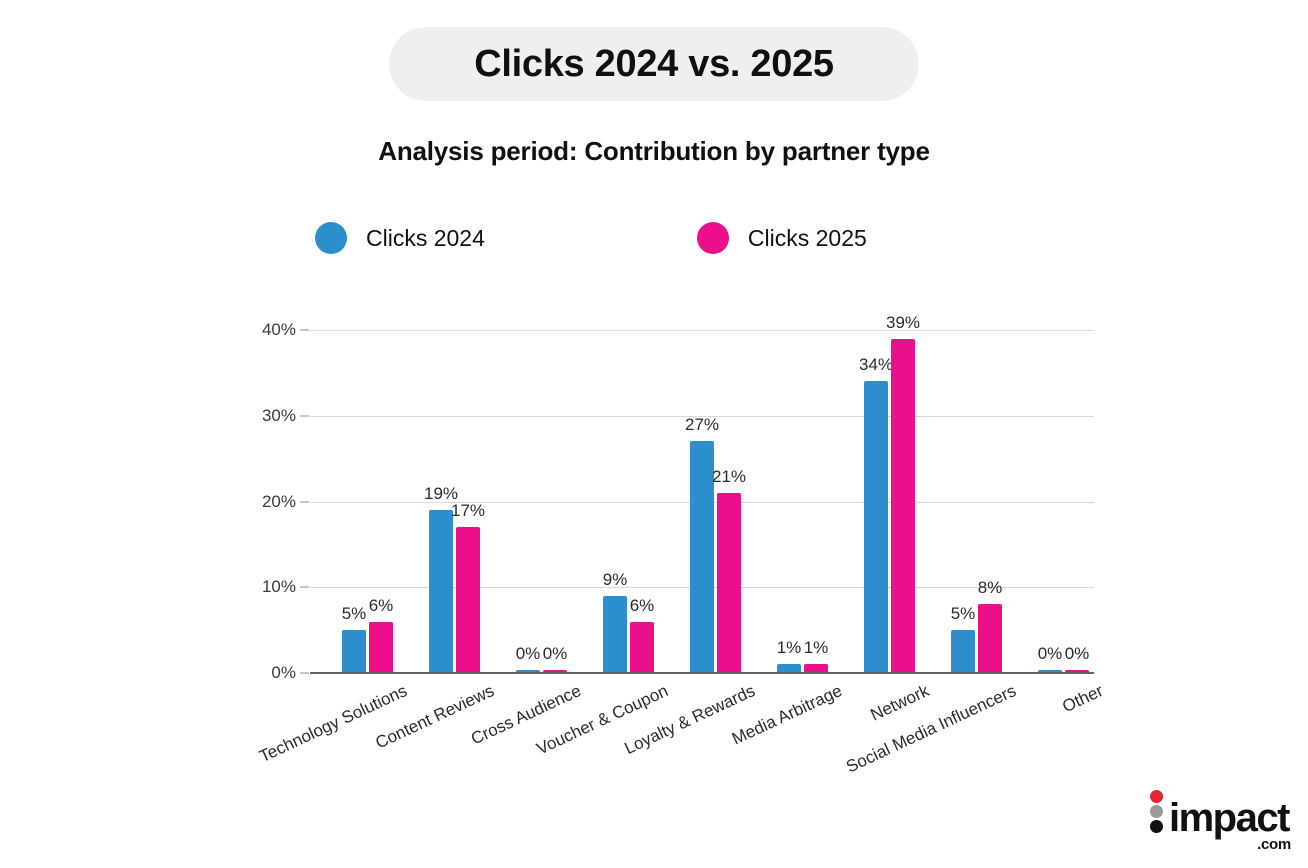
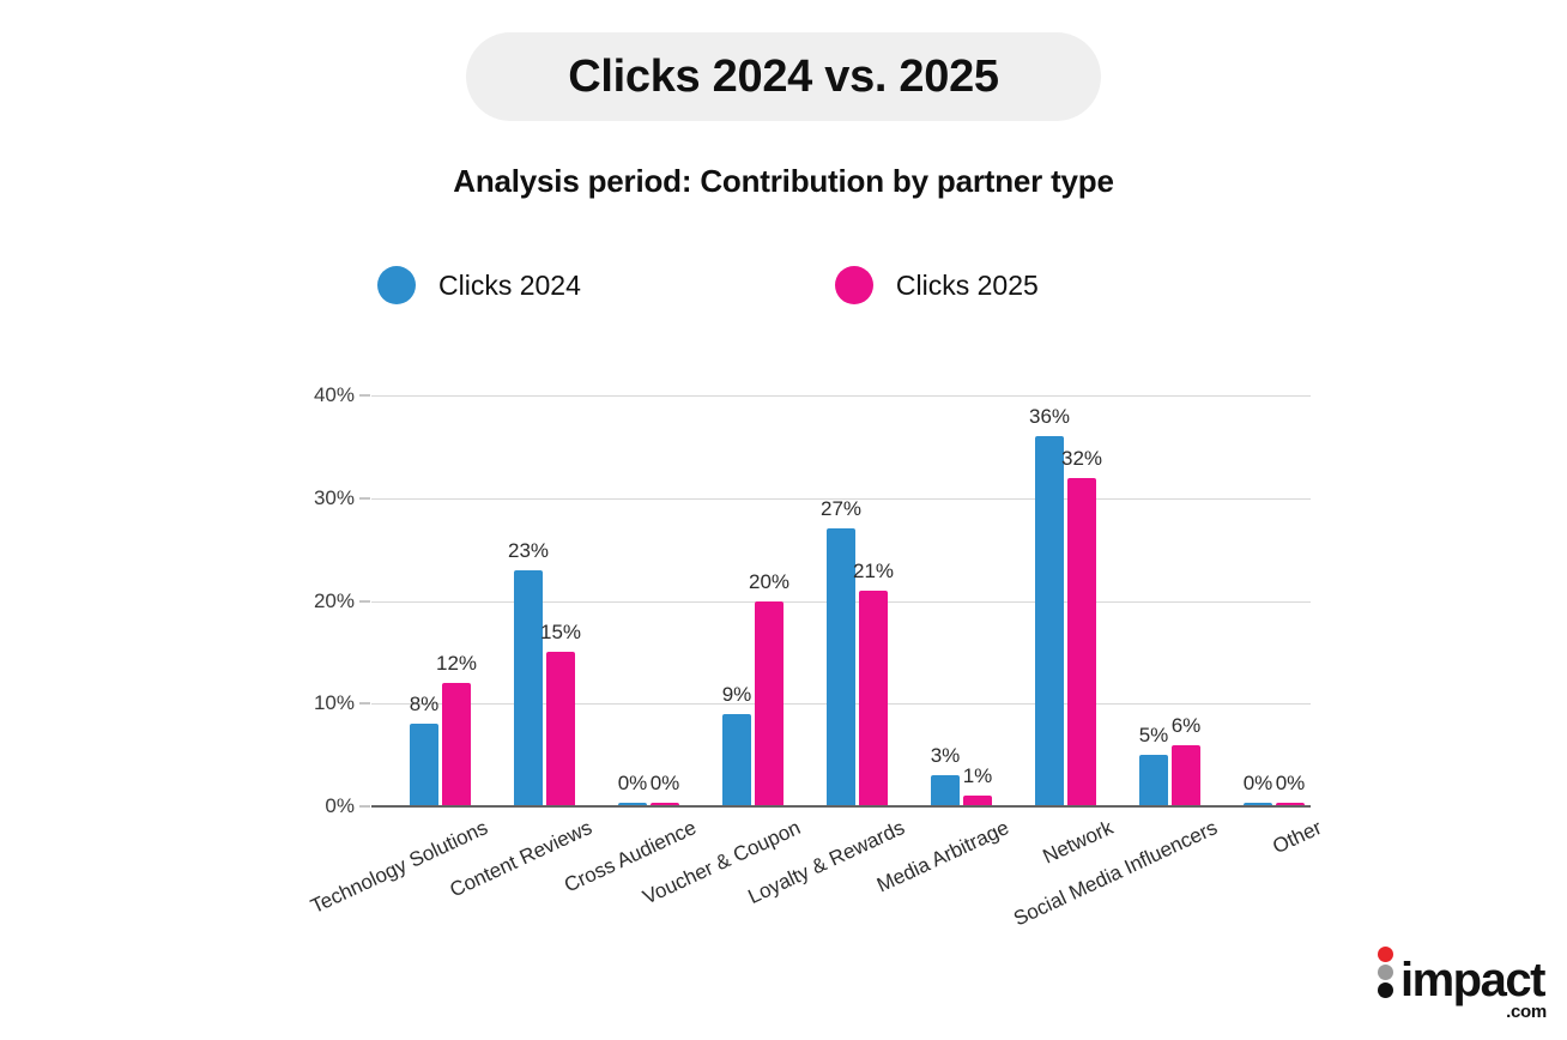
Clicks 2024/Technology Solutions: 5% -> 8%
Clicks 2025/Technology Solutions: 6% -> 12%
Clicks 2024/Content Reviews: 19% -> 23%
Clicks 2025/Content Reviews: 17% -> 15%
Clicks 2025/Voucher & Coupon: 6% -> 20%
Clicks 2024/Media Arbitrage: 1% -> 3%
Clicks 2024/Network: 34% -> 36%
Clicks 2025/Network: 39% -> 32%
Clicks 2025/Social Media Influencers: 8% -> 6%
